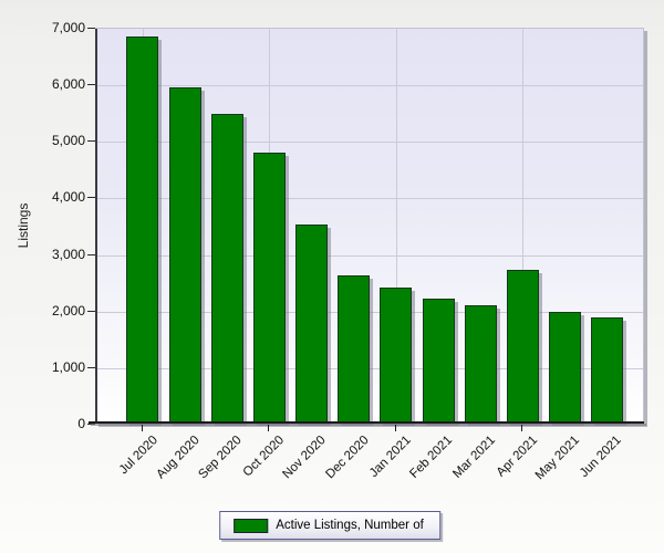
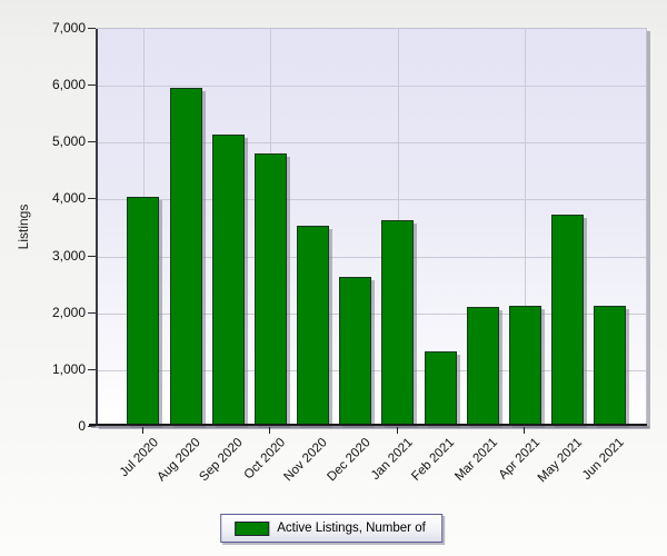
Jul 2020: 6800 -> 4000
Sep 2020: 5500 -> 5100
Jan 2021: 2400 -> 3600
Feb 2021: 2200 -> 1300
Apr 2021: 2700 -> 2100
May 2021: 2000 -> 3700
Jun 2021: 1800 -> 2100
